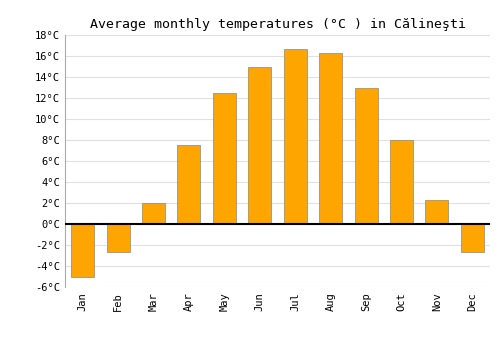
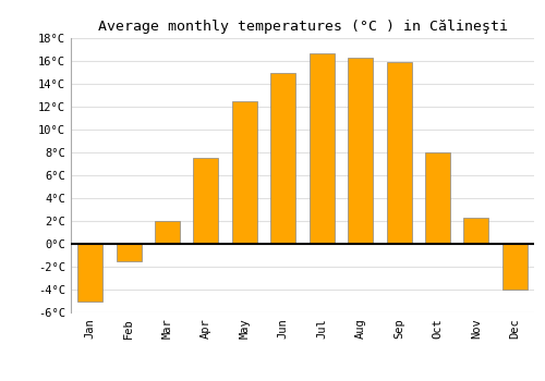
Feb: -2.7°C -> -1.5°C
Sep: 13.0°C -> 15.9°C
Dec: -2.7°C -> -4.0°C
